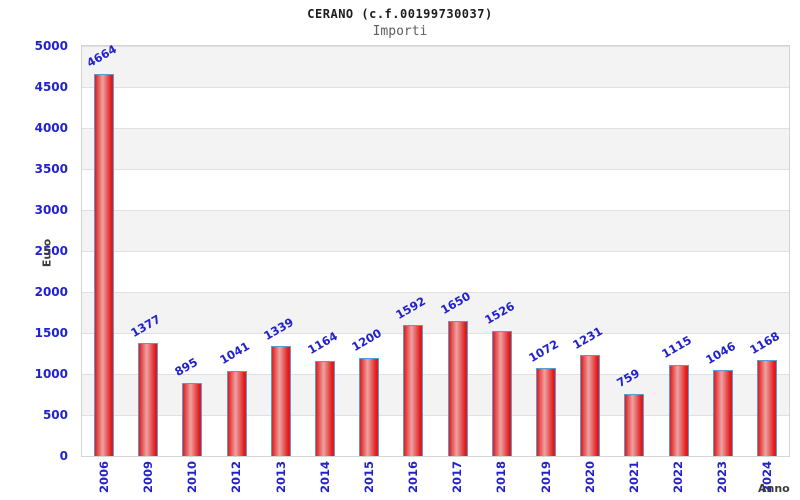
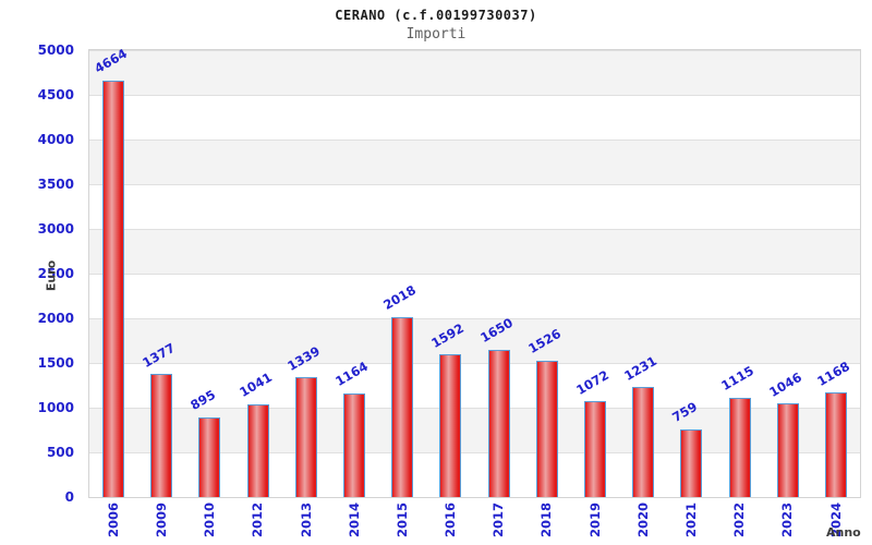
2015: 1200 -> 2018
